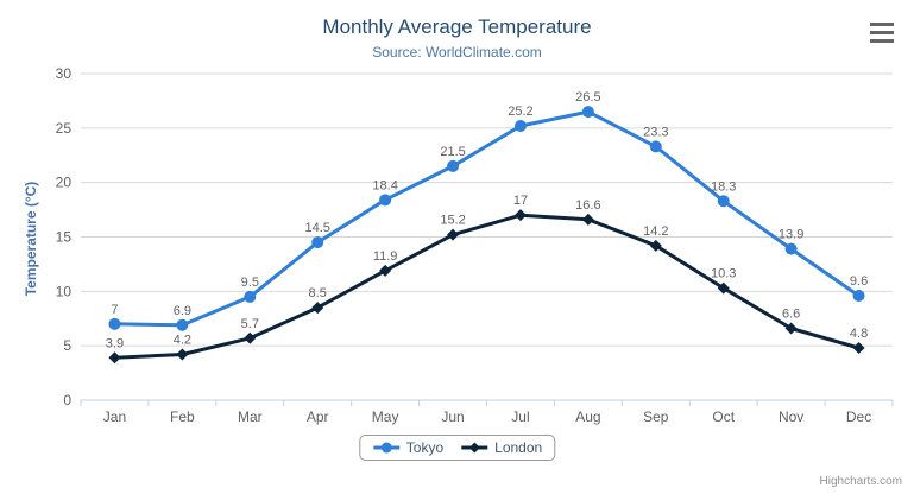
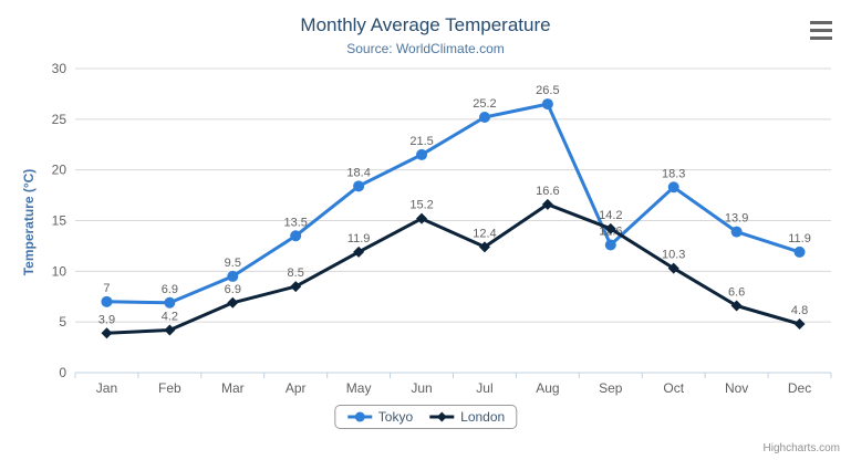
London/Mar: 5.7 -> 6.9
Tokyo/Apr: 14.5 -> 13.5
London/Jul: 17 -> 12.4
Tokyo/Sep: 23.3 -> 12.6
Tokyo/Dec: 9.6 -> 11.9
